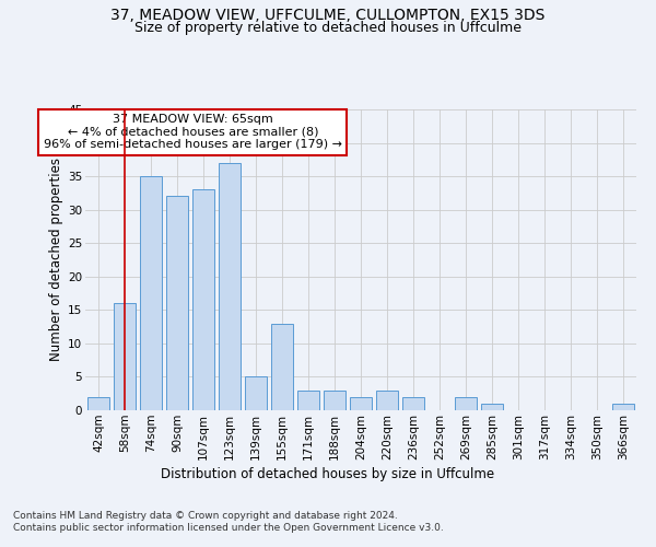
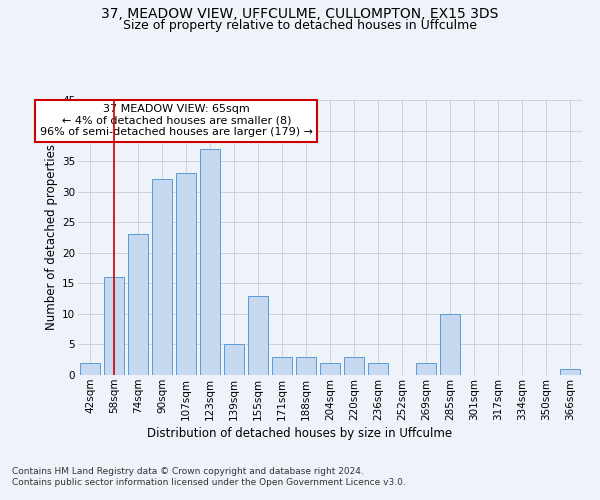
74sqm: 35 -> 23
285sqm: 1 -> 10
